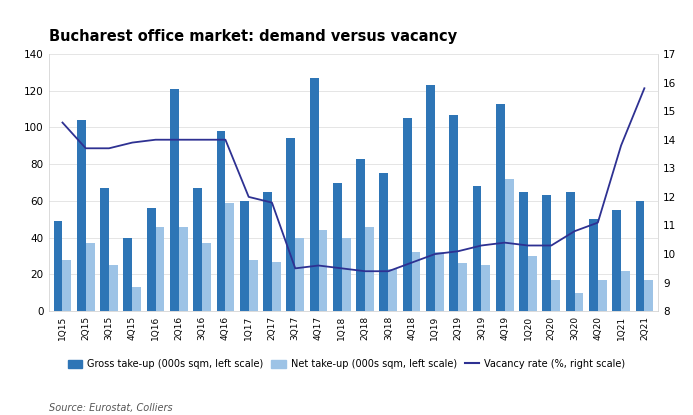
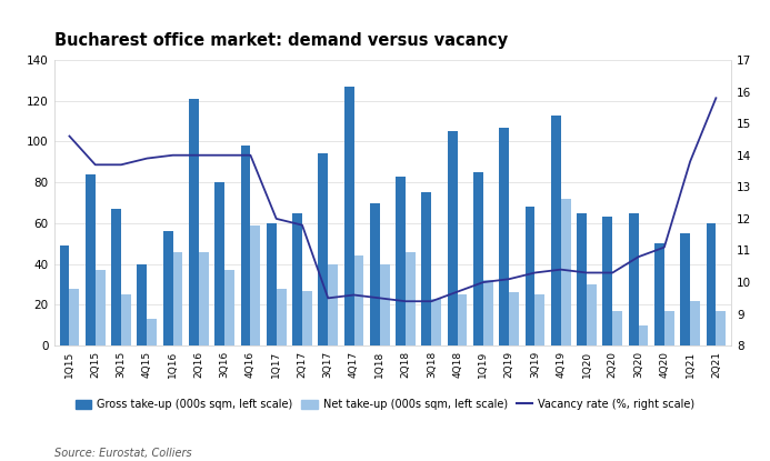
Gross take-up (000s sqm, left scale)/2Q15: 104 -> 84
Gross take-up (000s sqm, left scale)/3Q16: 67 -> 80
Net take-up (000s sqm, left scale)/4Q18: 32 -> 25
Gross take-up (000s sqm, left scale)/1Q19: 123 -> 85
